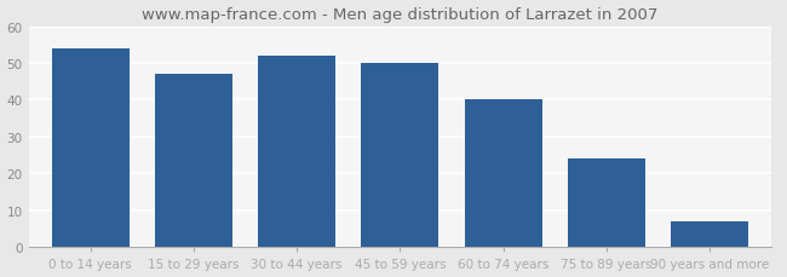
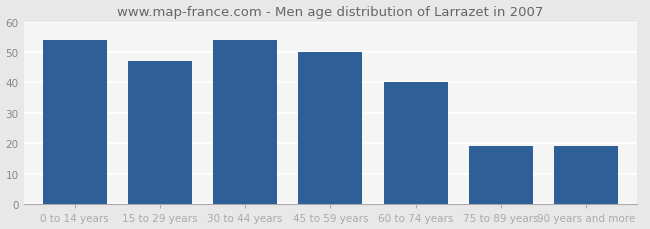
30 to 44 years: 52 -> 54
75 to 89 years: 24 -> 19
90 years and more: 7 -> 19
